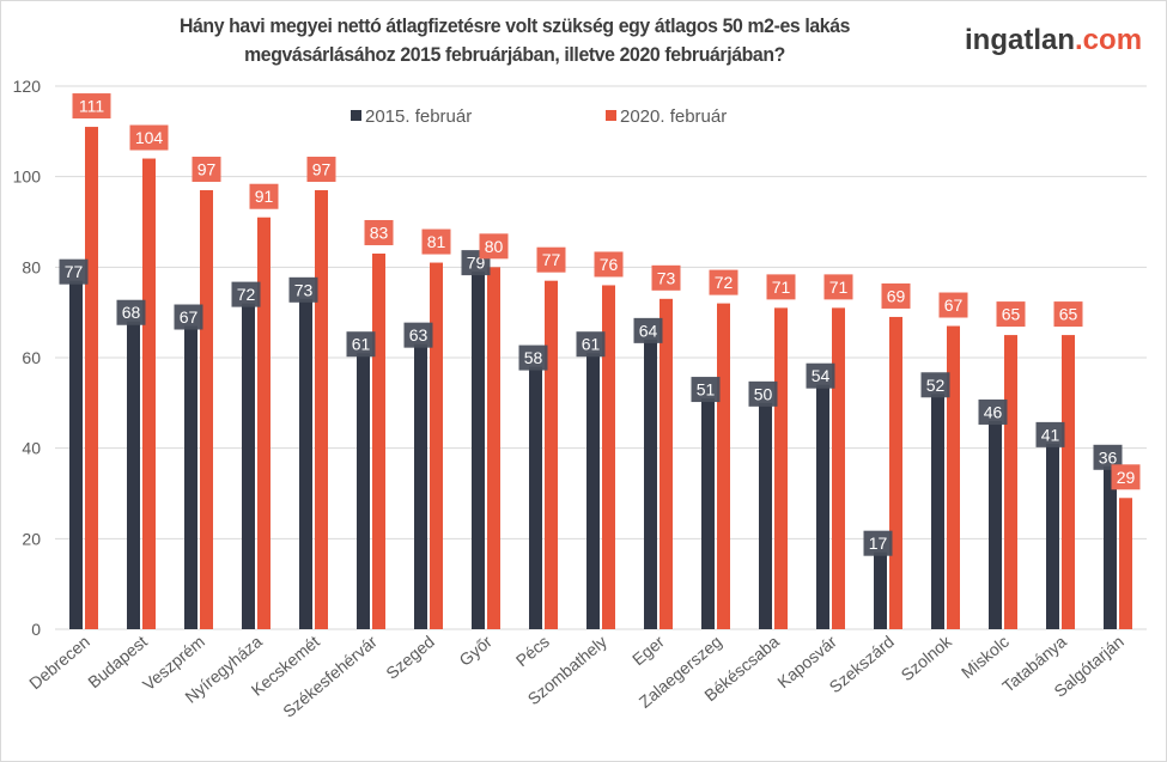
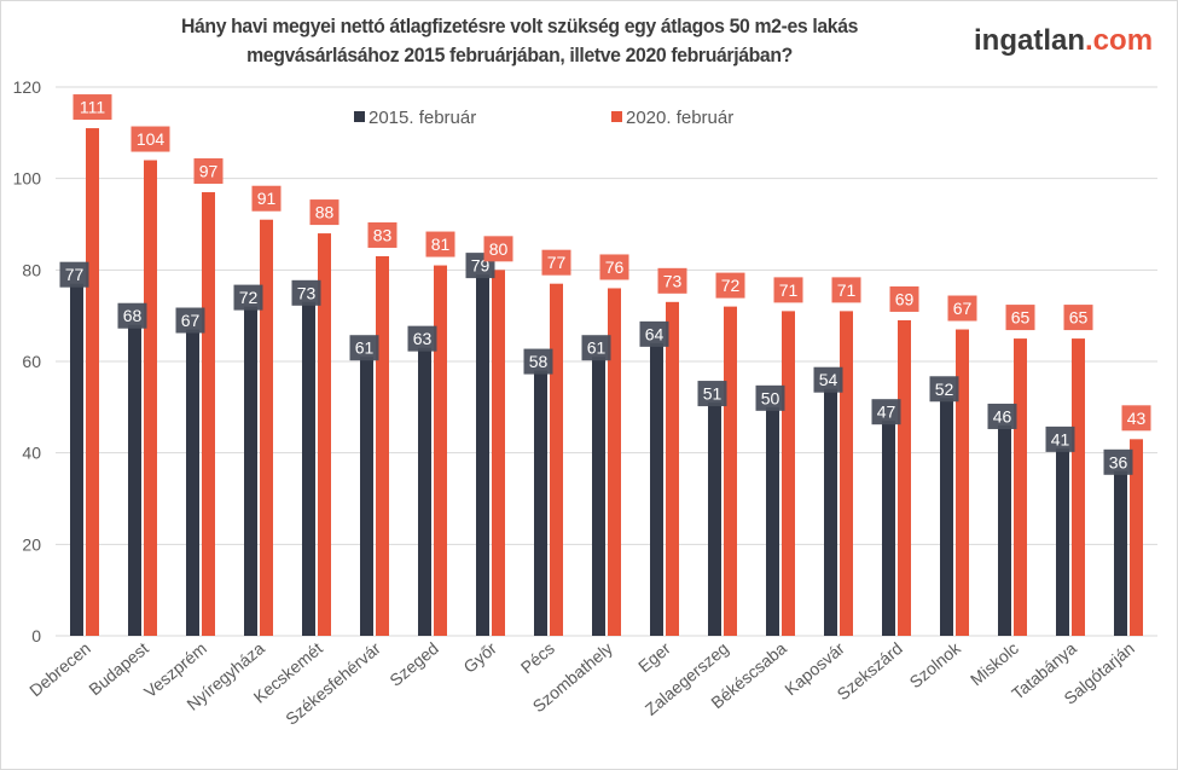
2020. február/Kecskemét: 97 -> 88
2015. február/Szekszárd: 17 -> 47
2020. február/Salgótarján: 29 -> 43
